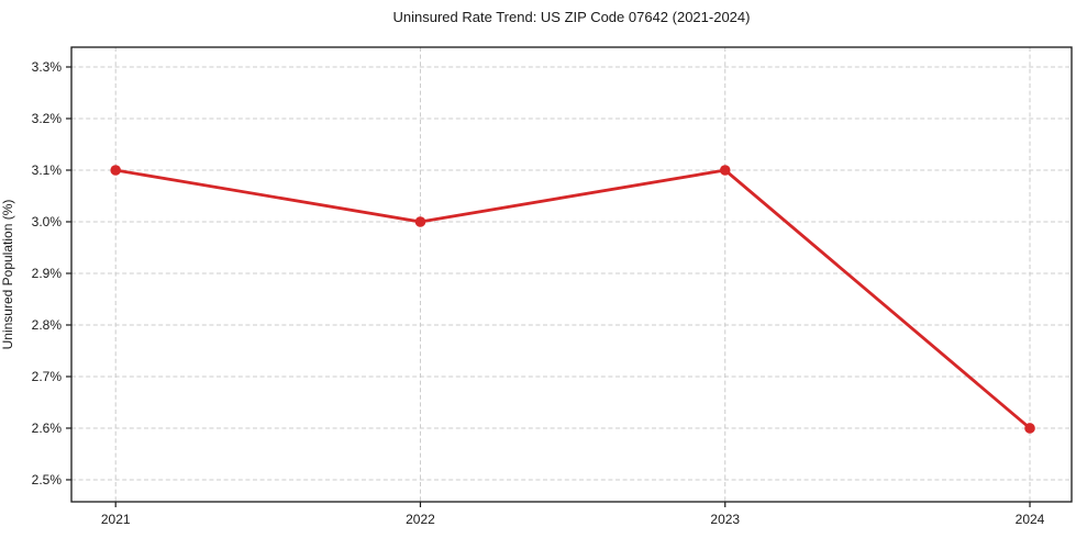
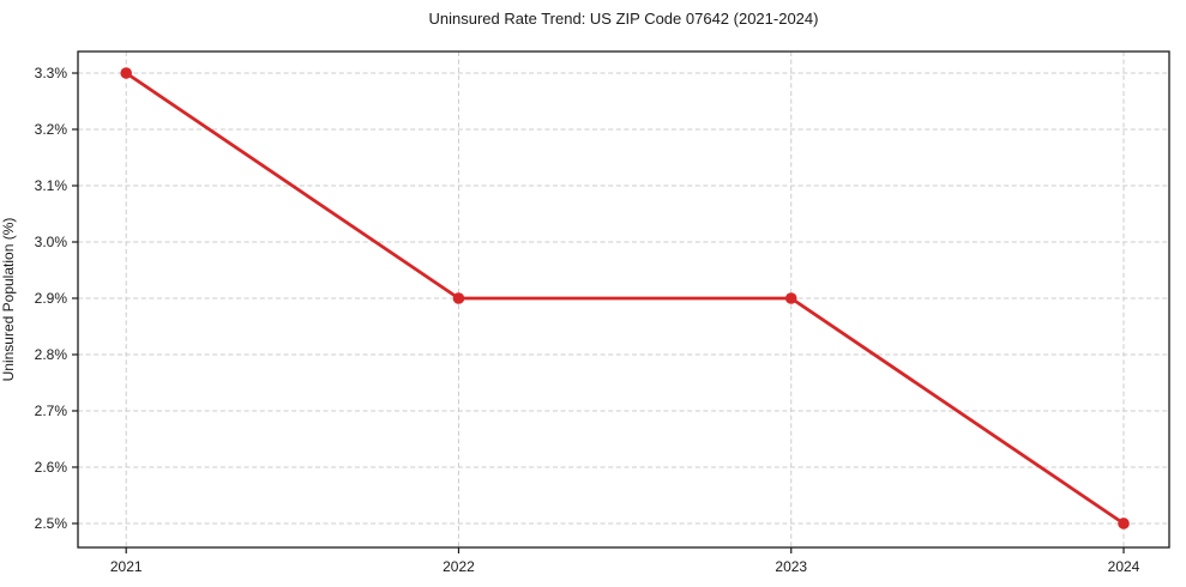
2021: 3.1% -> 3.3%
2022: 3.0% -> 2.9%
2023: 3.1% -> 2.9%
2024: 2.6% -> 2.5%
